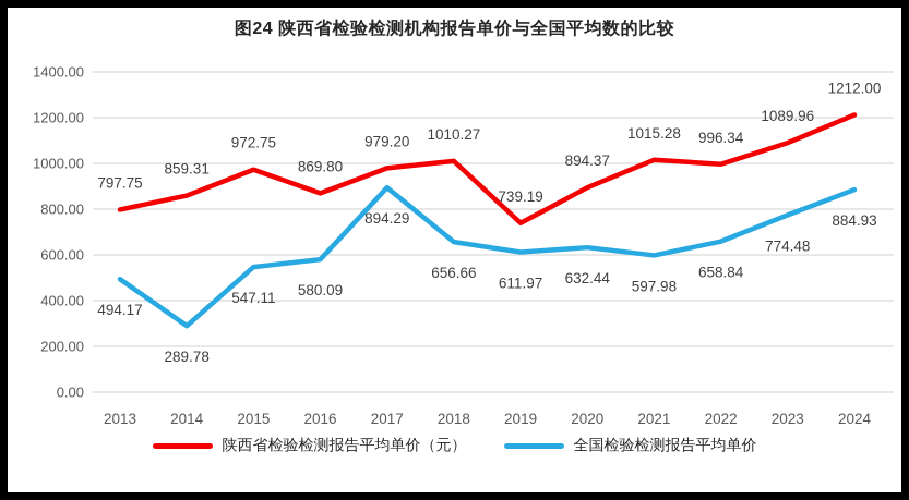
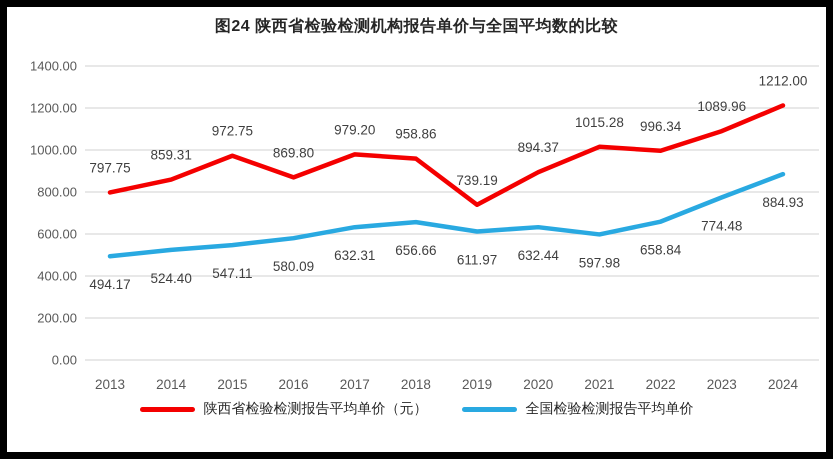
全国检验检测报告平均单价/2014: 289.78 -> 524.40
全国检验检测报告平均单价/2017: 894.29 -> 632.31
陕西省检验检测报告平均单价（元）/2018: 1010.27 -> 958.86
